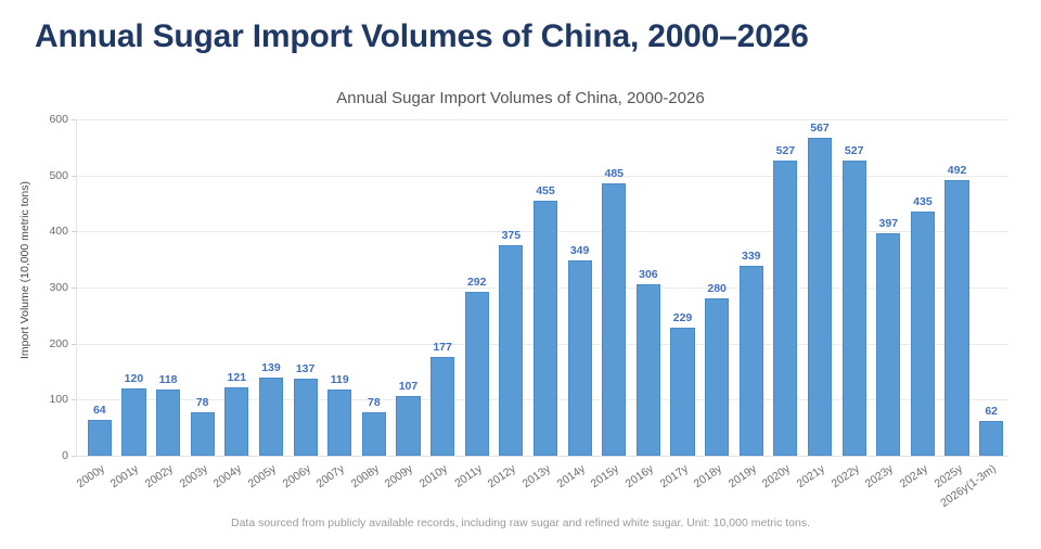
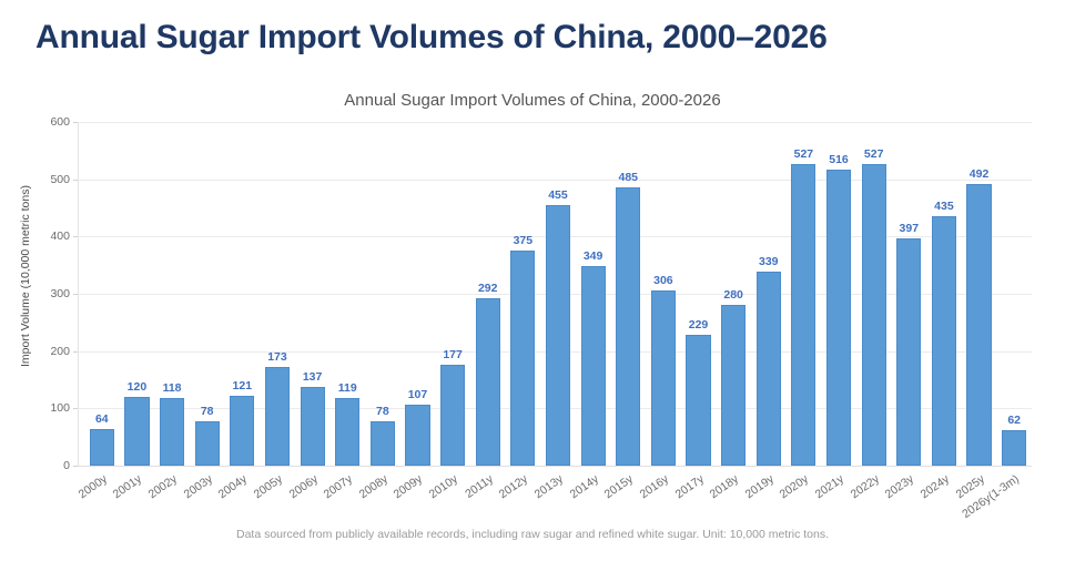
2005y: 139 -> 173
2021y: 567 -> 516
